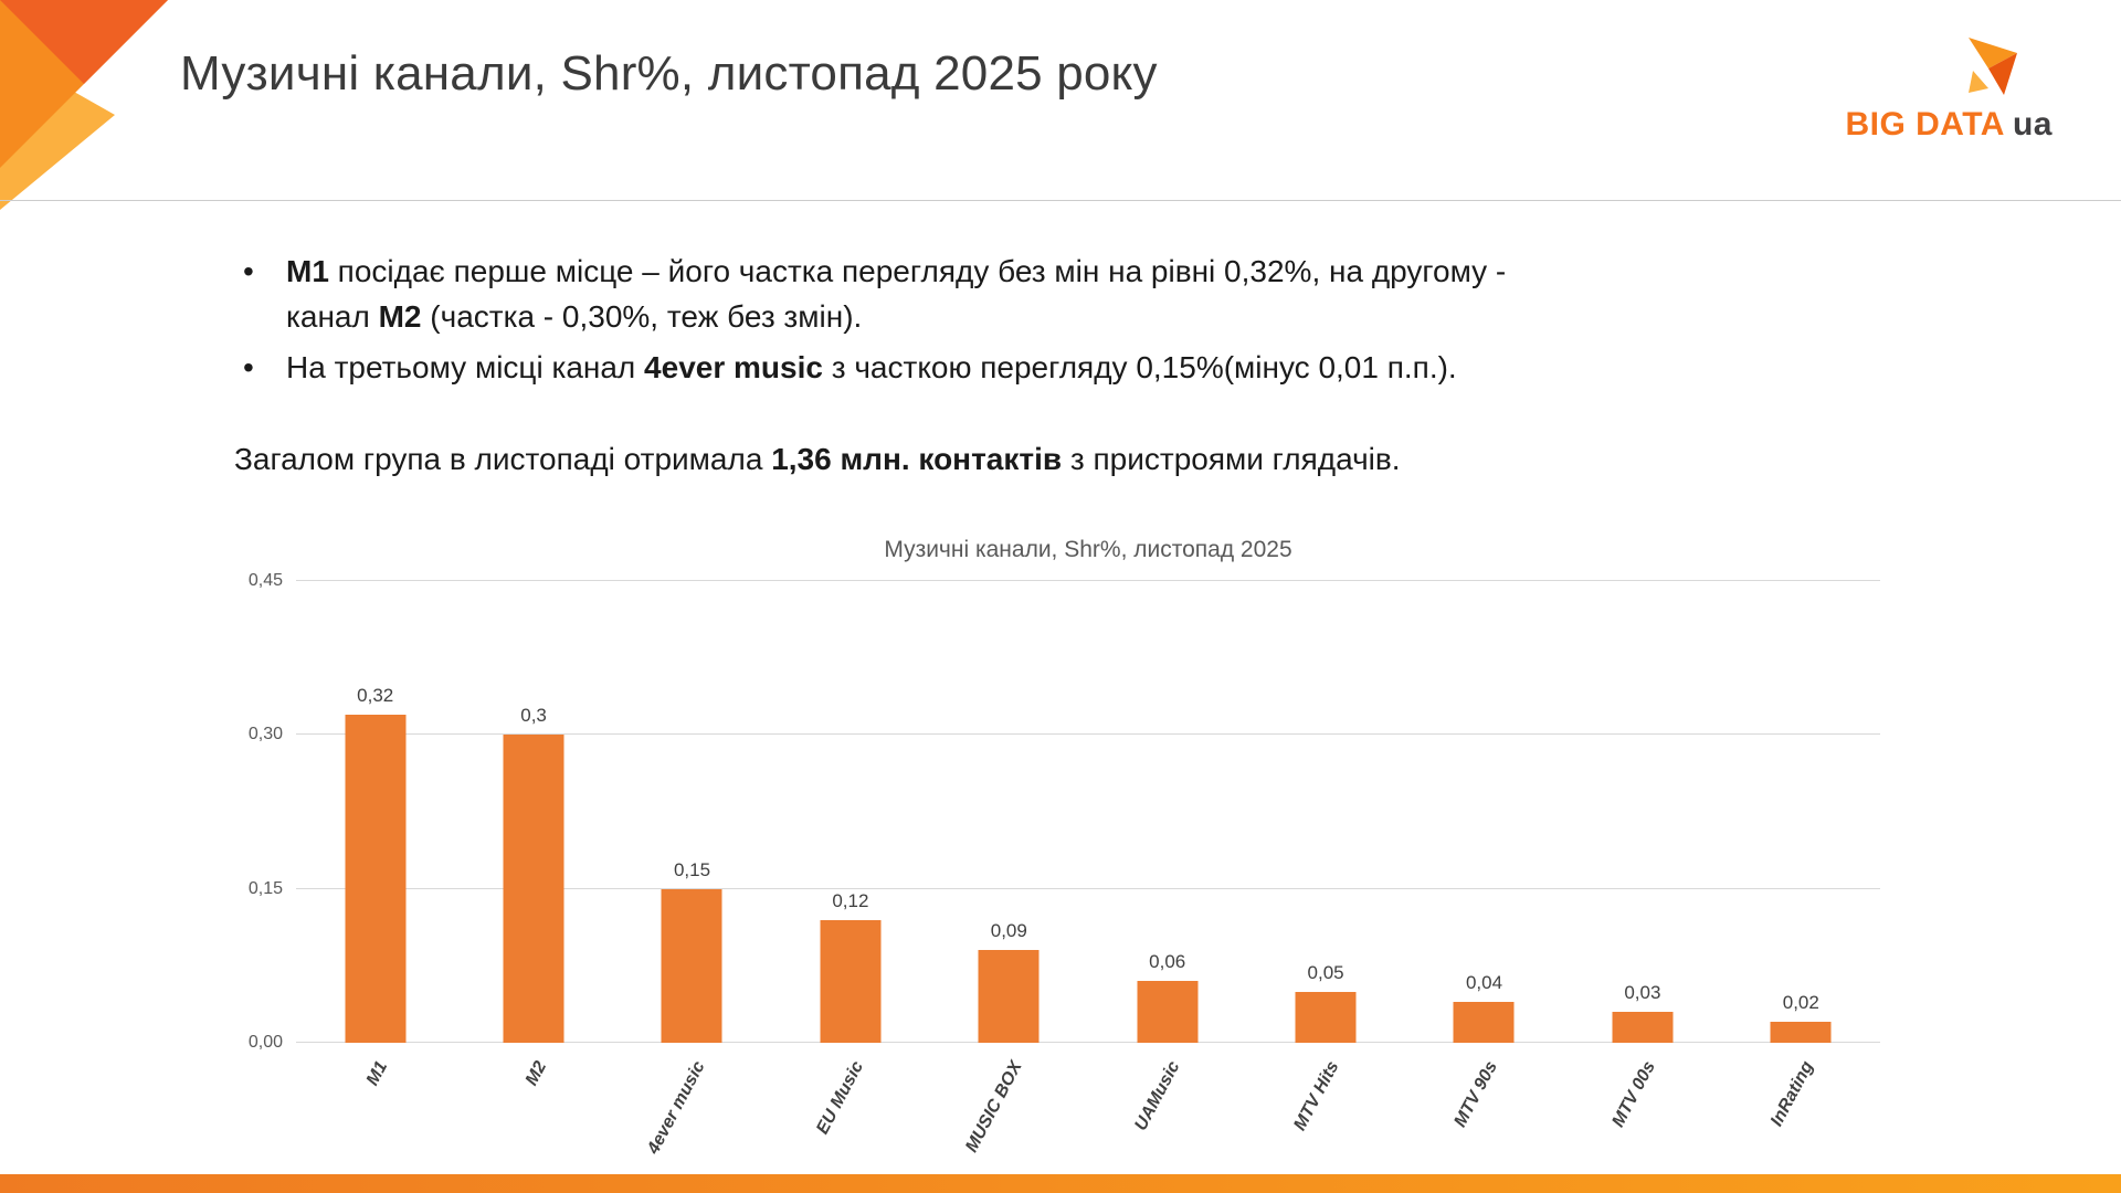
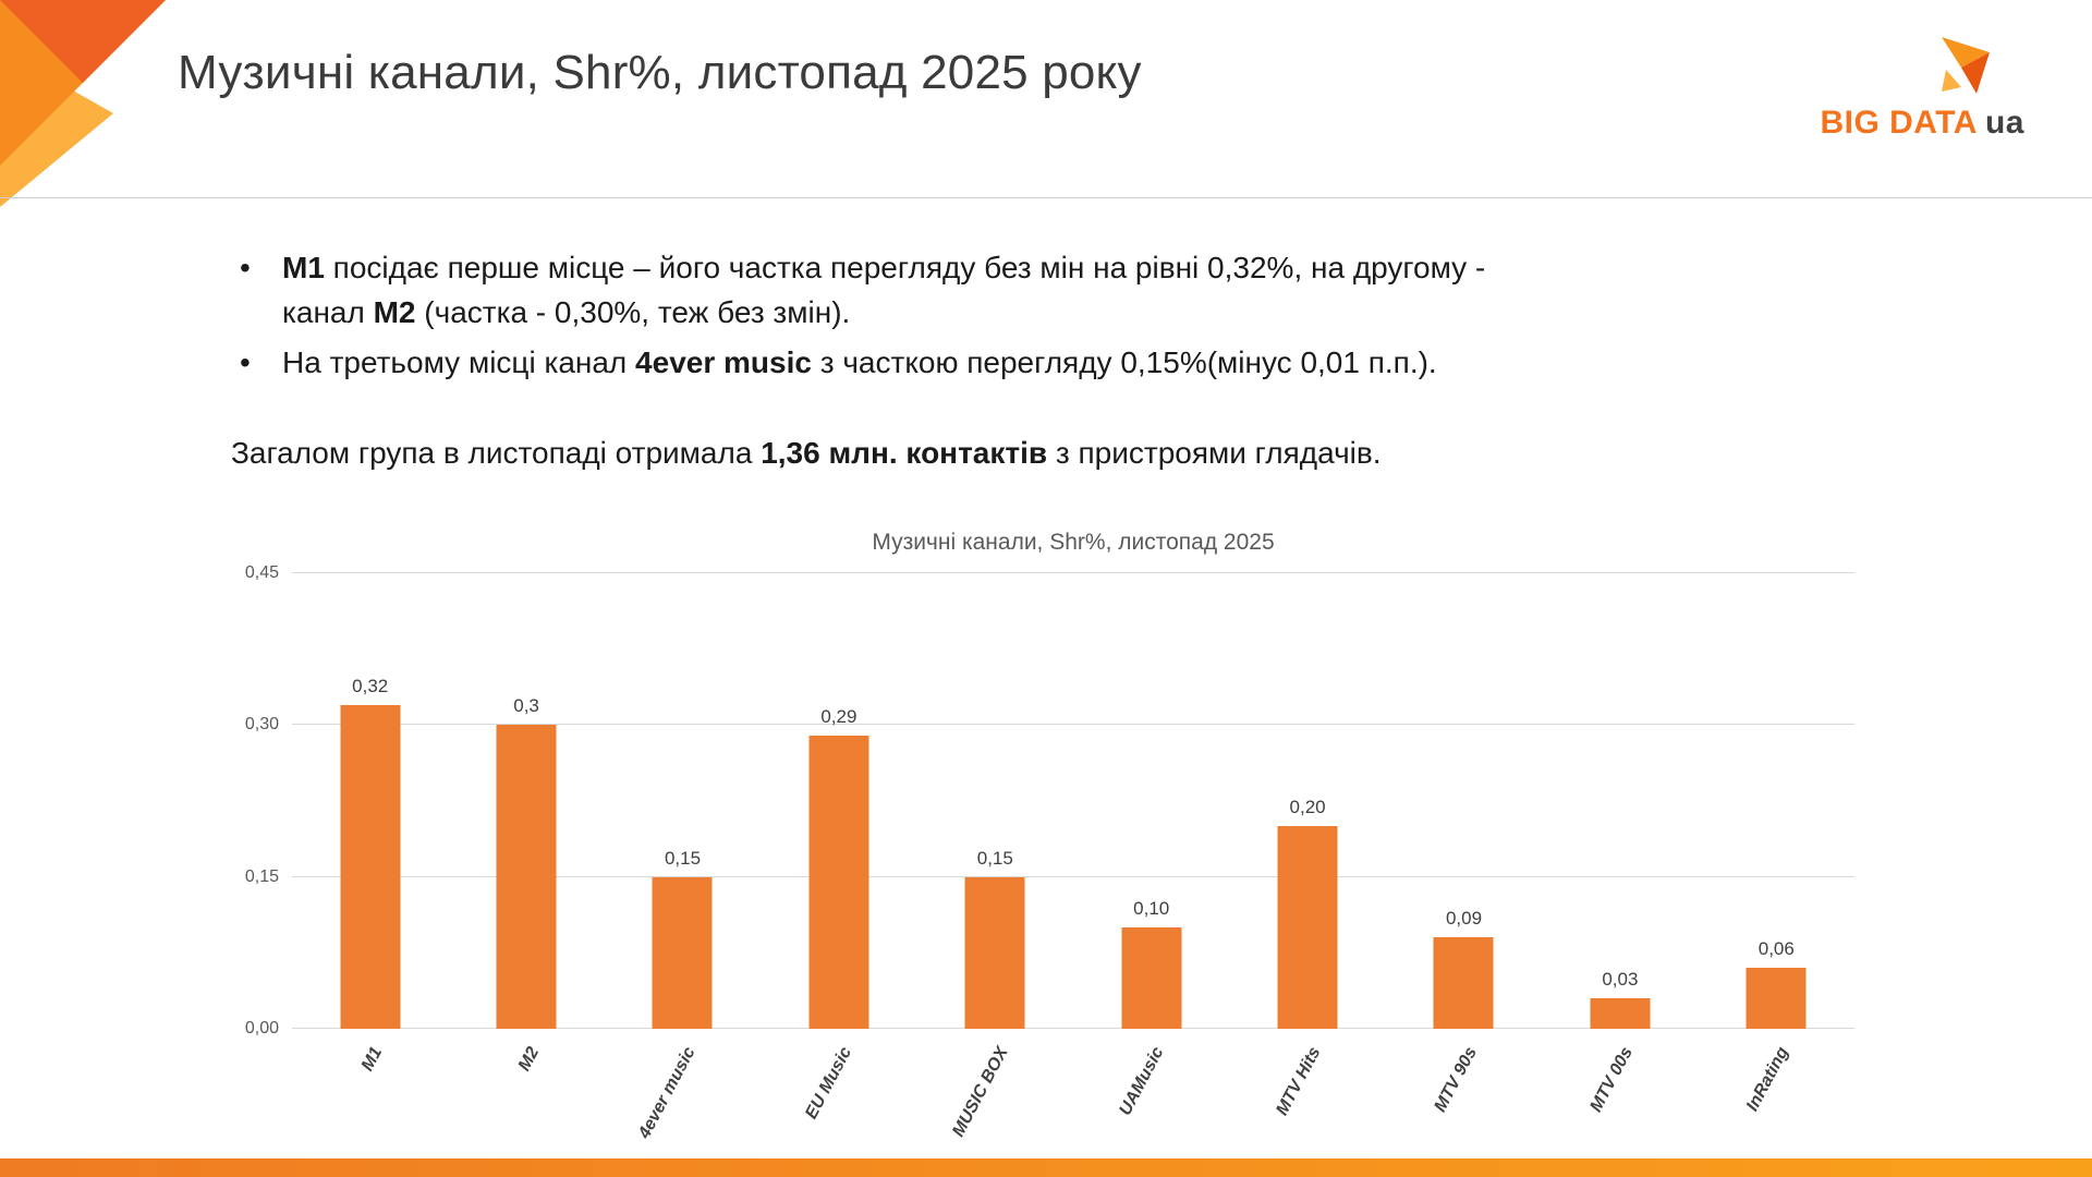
EU Music: 0,12 -> 0,29
MUSIC BOX: 0,09 -> 0,15
UAMusic: 0,06 -> 0,10
MTV Hits: 0,05 -> 0,20
MTV 90s: 0,04 -> 0,09
InRating: 0,02 -> 0,06
